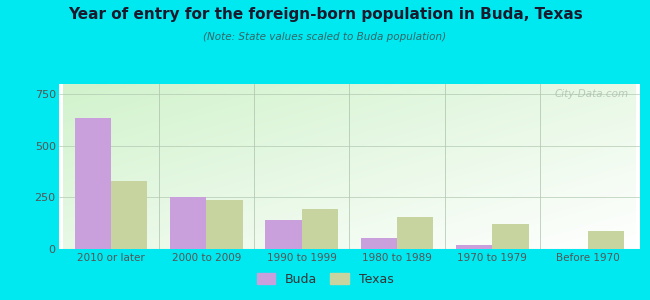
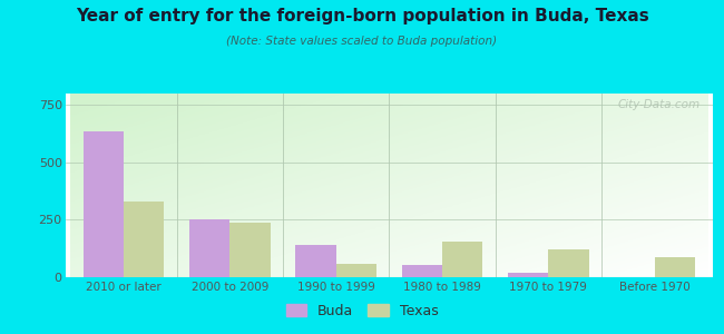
Texas/1990 to 1999: 195 -> 60
